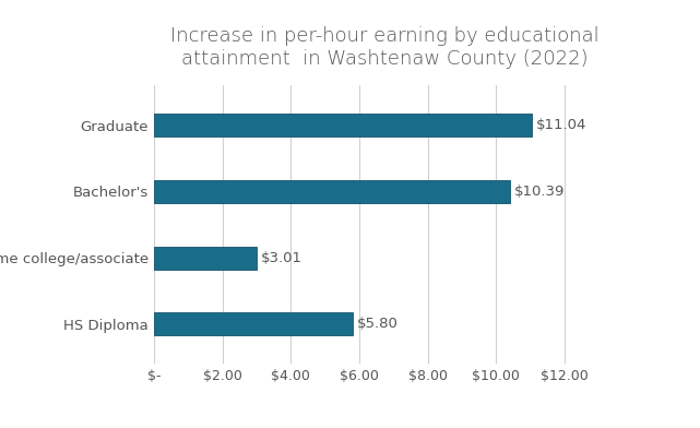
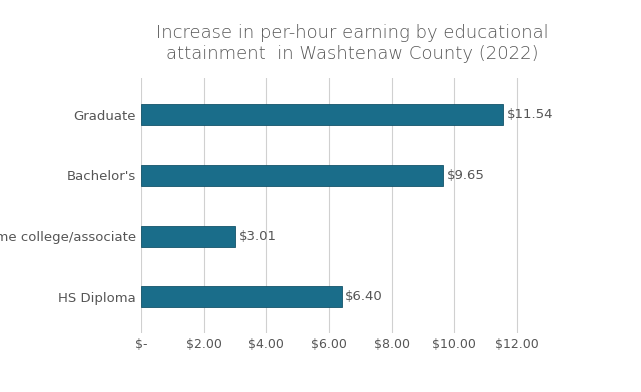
Graduate: $11.04 -> $11.54
Bachelor's: $10.39 -> $9.65
HS Diploma: $5.80 -> $6.40
